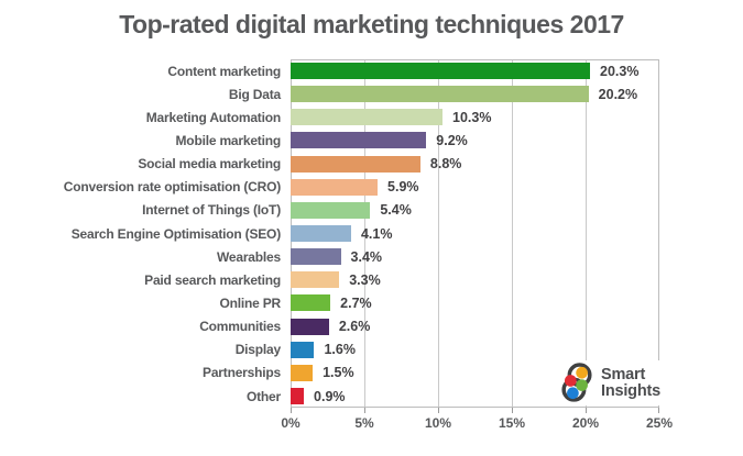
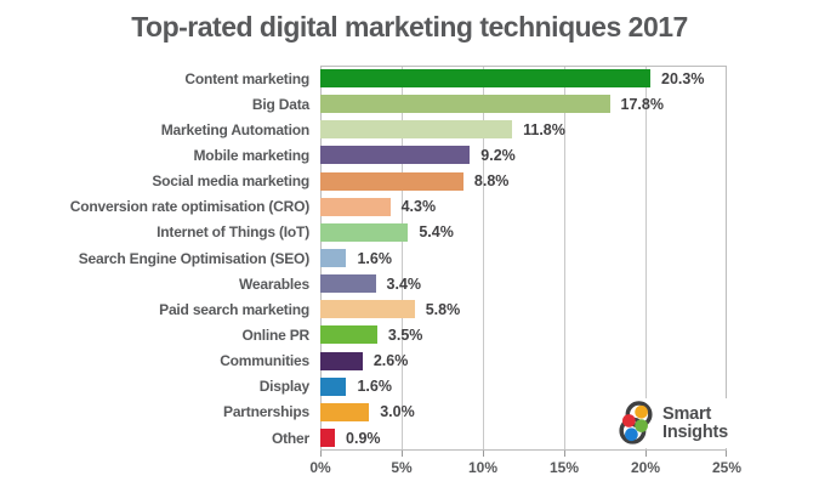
Big Data: 20.2% -> 17.8%
Marketing Automation: 10.3% -> 11.8%
Conversion rate optimisation (CRO): 5.9% -> 4.3%
Search Engine Optimisation (SEO): 4.1% -> 1.6%
Paid search marketing: 3.3% -> 5.8%
Online PR: 2.7% -> 3.5%
Partnerships: 1.5% -> 3.0%
